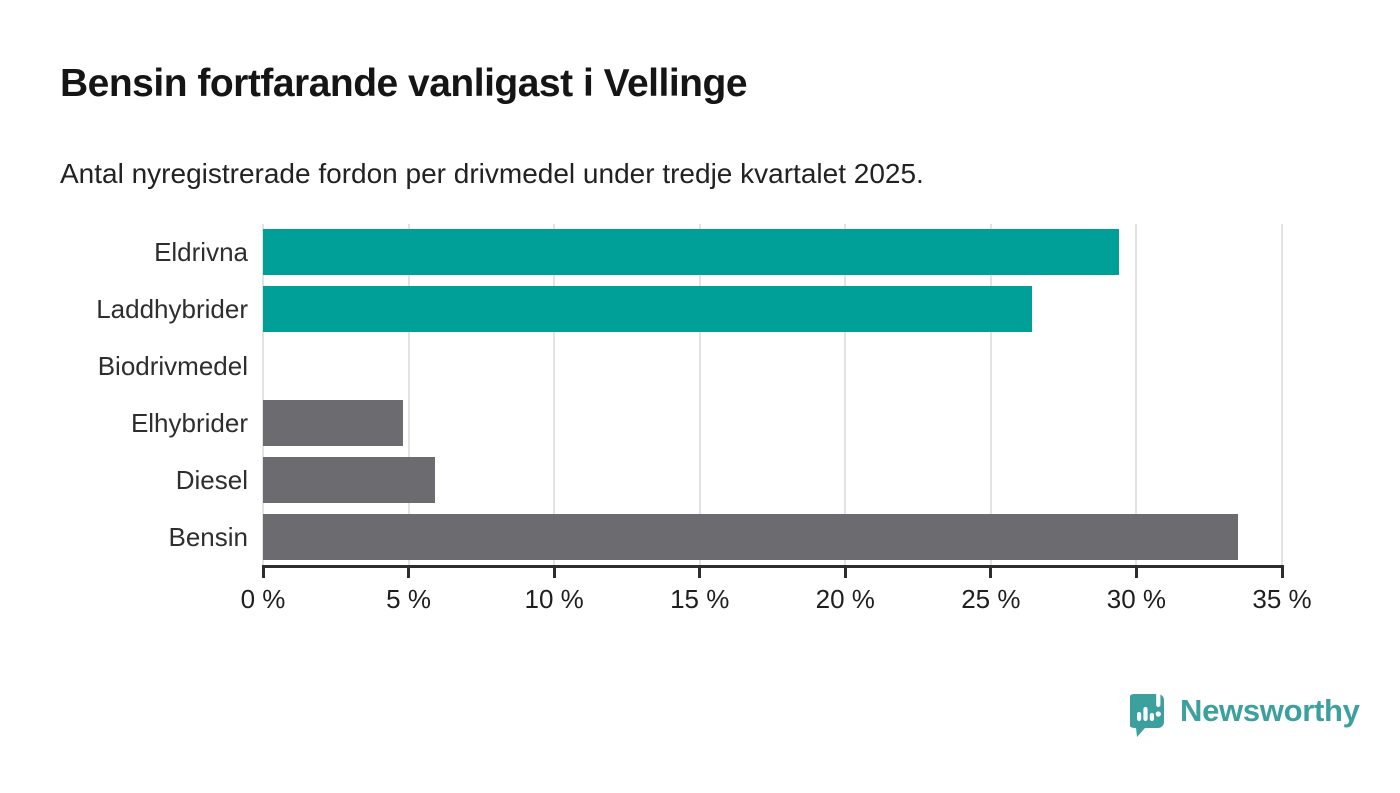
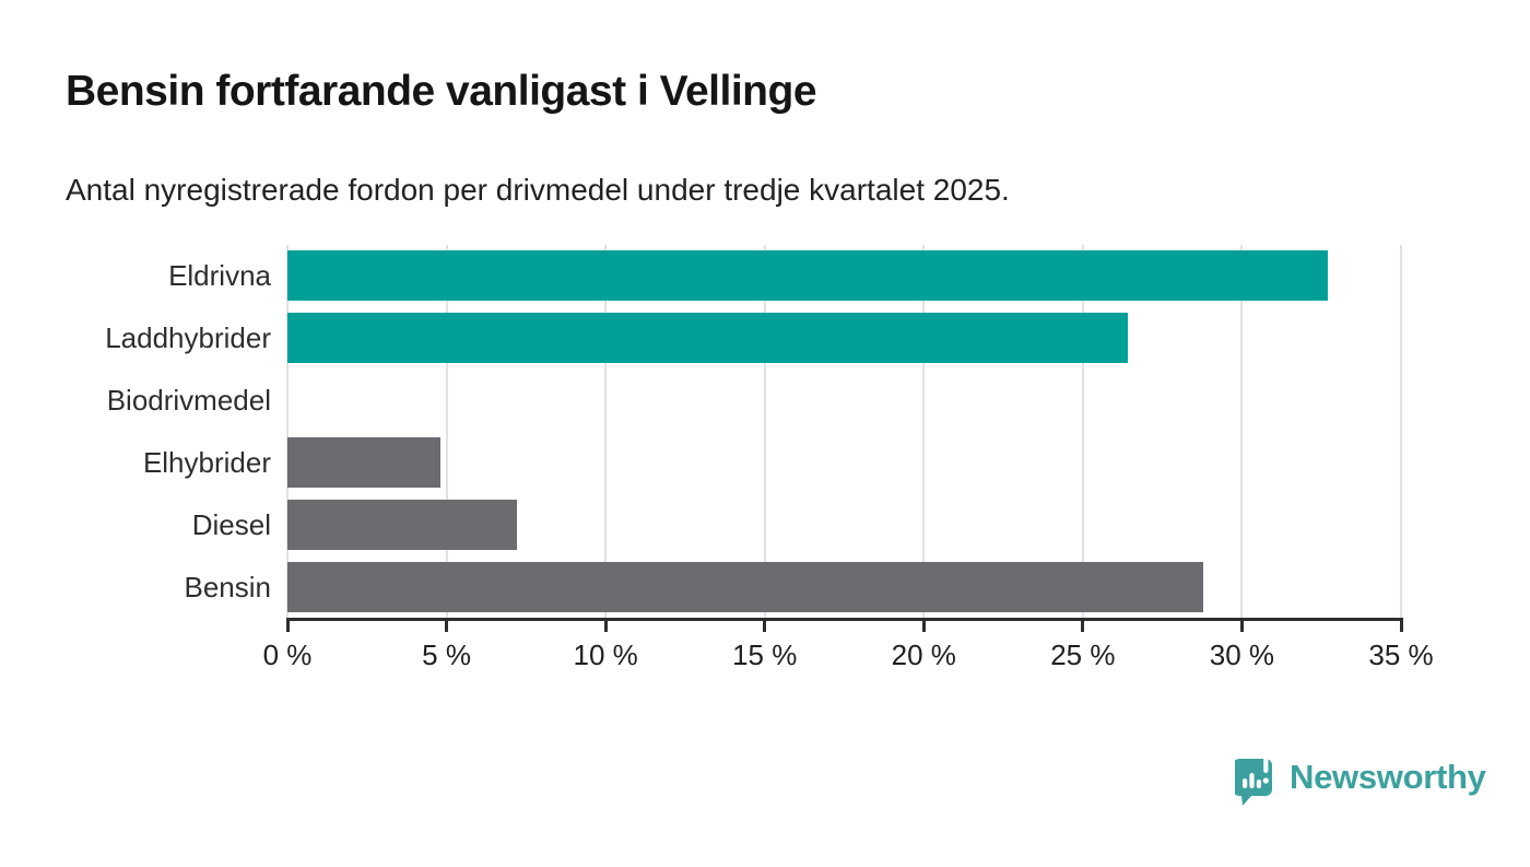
Eldrivna: 29.4% -> 32.7%
Diesel: 5.9% -> 7.2%
Bensin: 33.5% -> 28.8%
